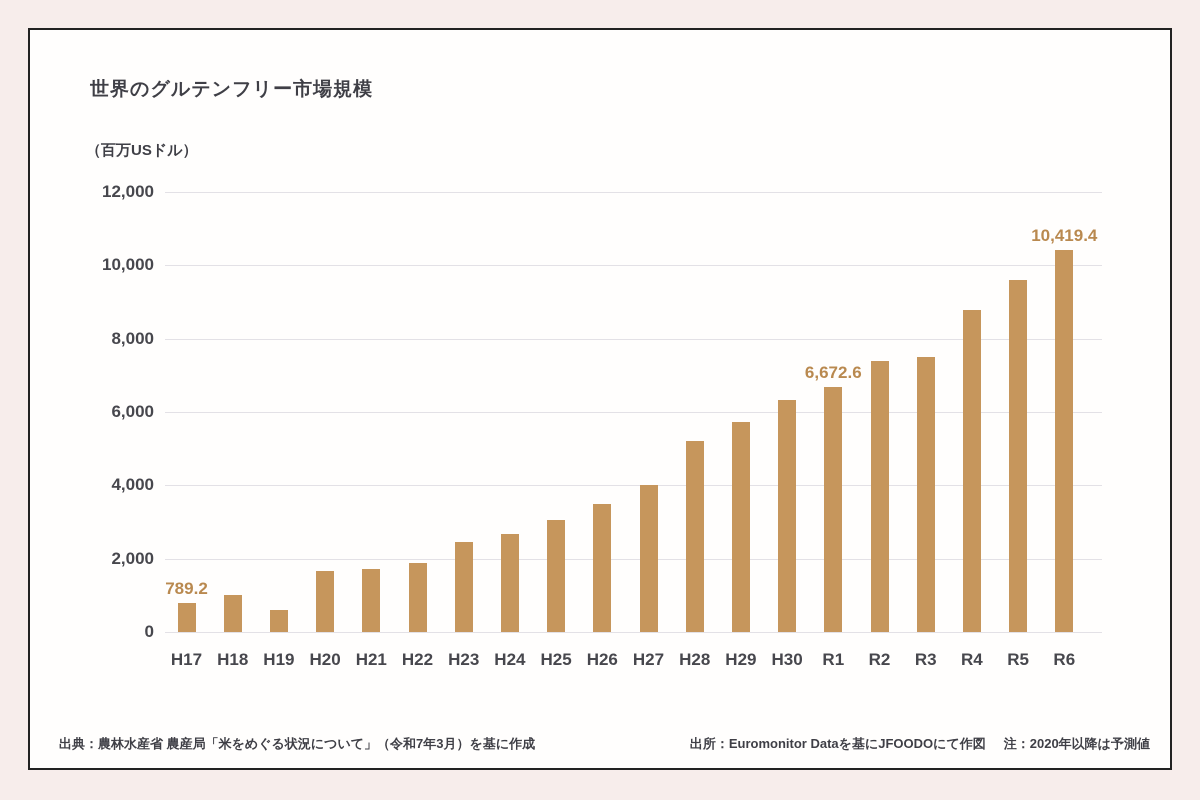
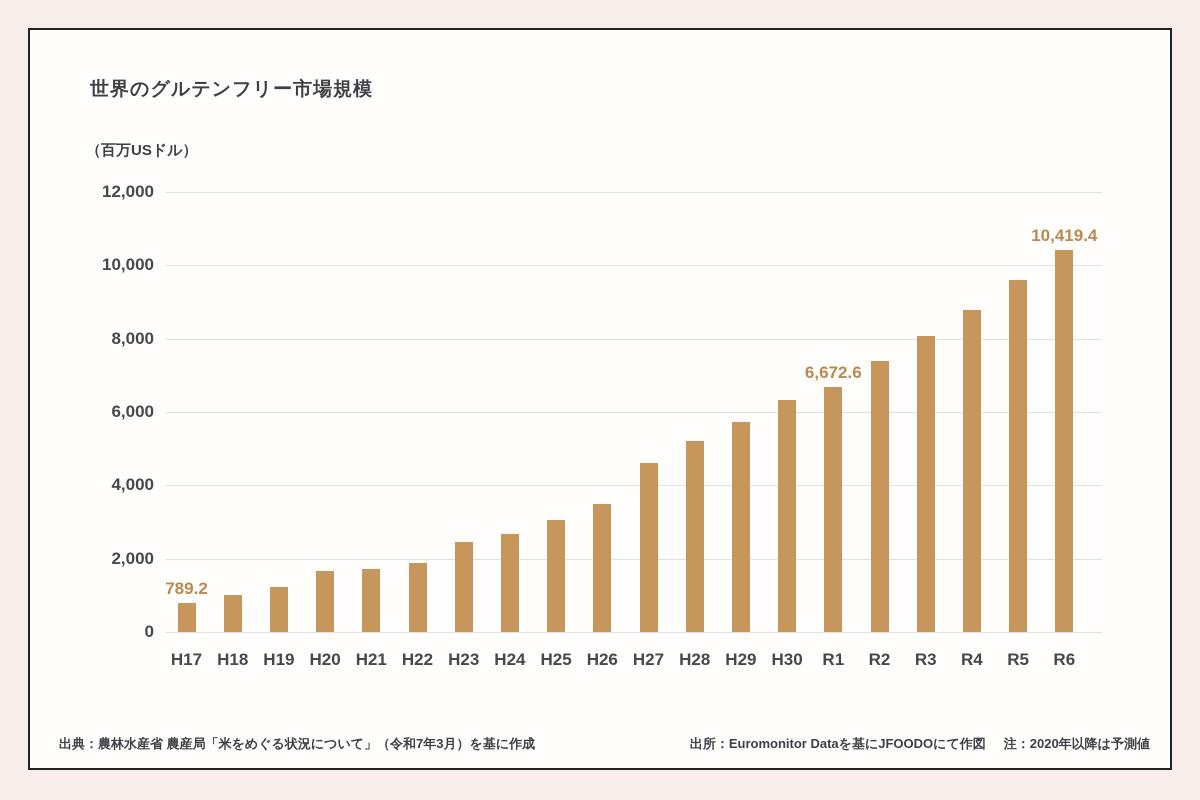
H19: 600 -> 1200
H27: 4000 -> 4600
R3: 7500 -> 8100
